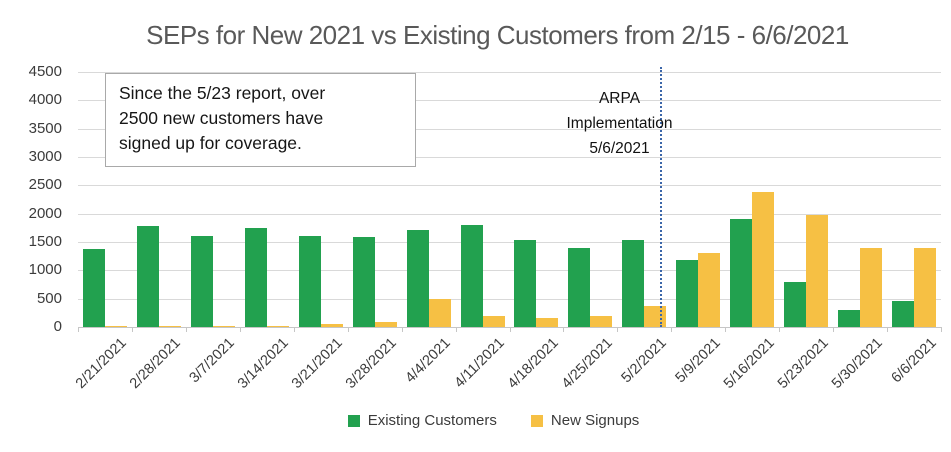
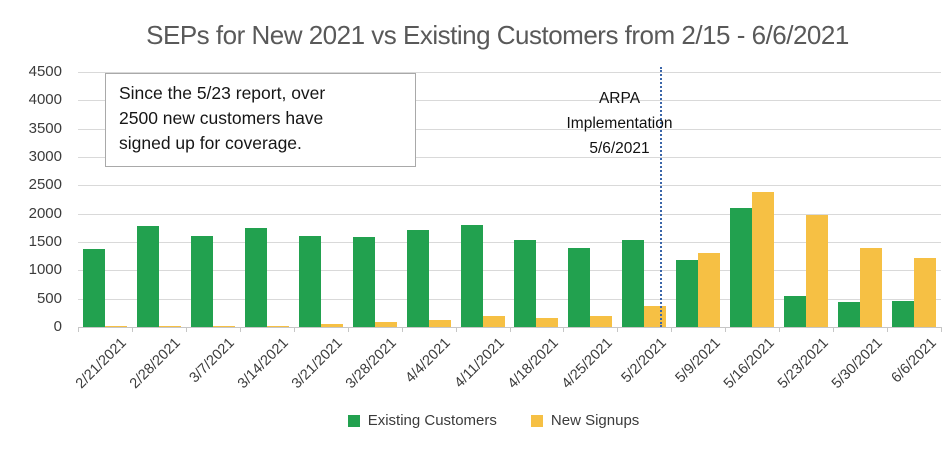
New Signups/4/4/2021: 500 -> 100
Existing Customers/5/16/2021: 1900 -> 2100
Existing Customers/5/23/2021: 800 -> 600
Existing Customers/5/30/2021: 300 -> 400
New Signups/6/6/2021: 1400 -> 1200
